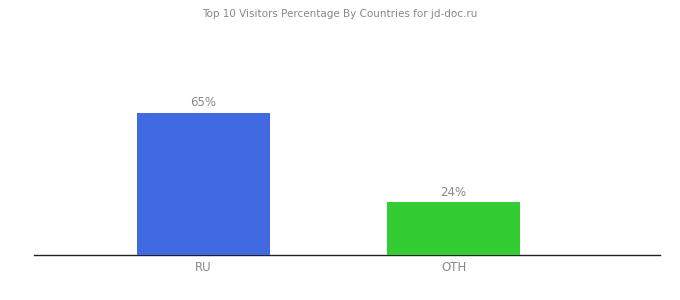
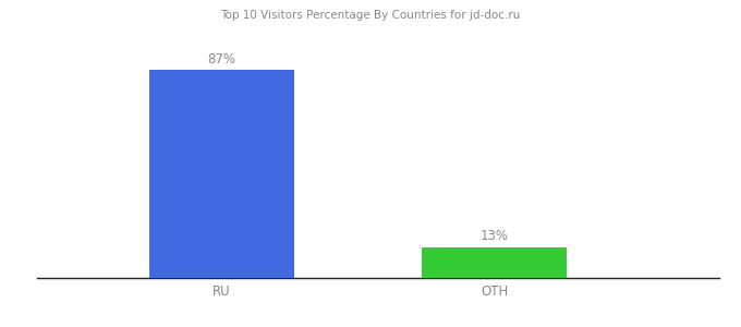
RU: 65% -> 87%
OTH: 24% -> 13%
